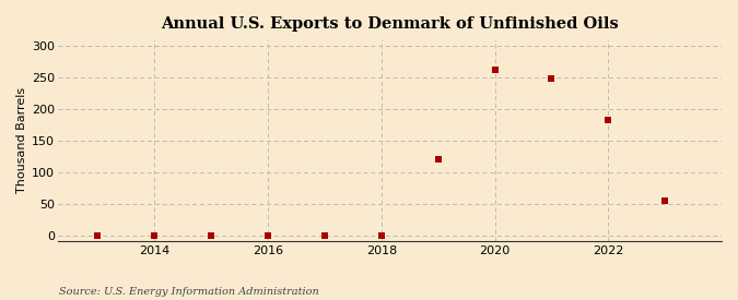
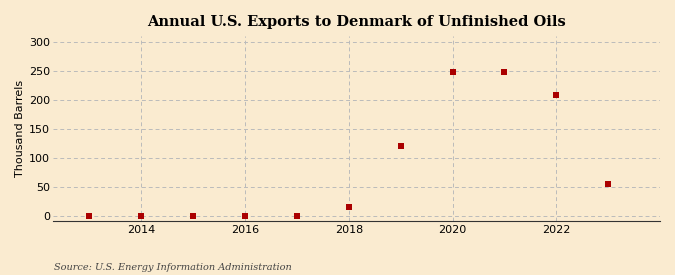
2018: 1 -> 16
2020: 262 -> 248
2022: 183 -> 208
